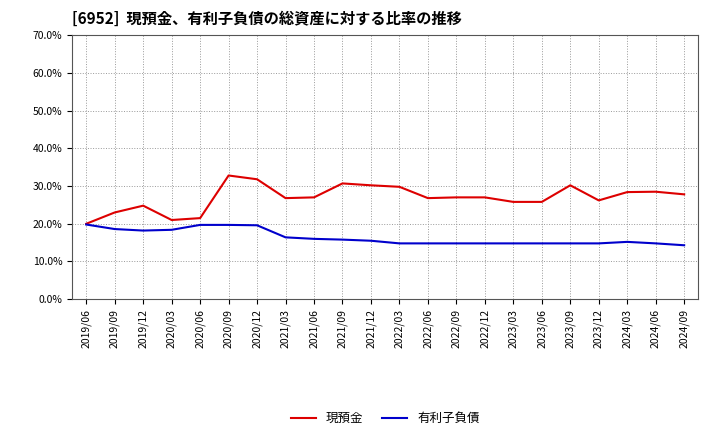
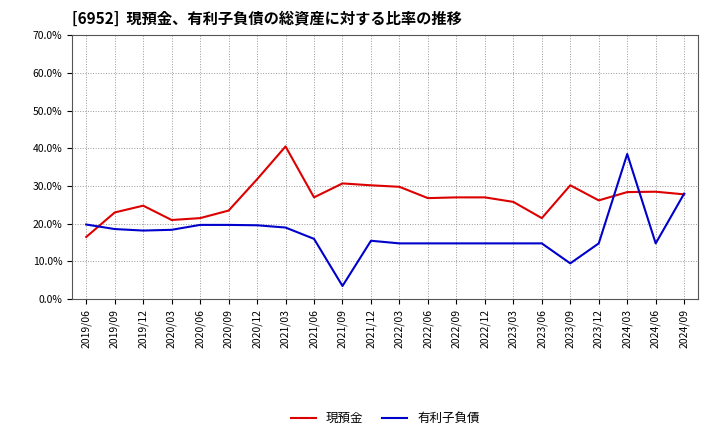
現預金/2019/06: 20.0% -> 16.5%
現預金/2020/09: 32.8% -> 23.5%
現預金/2021/03: 26.8% -> 40.5%
有利子負債/2021/03: 16.4% -> 19.0%
有利子負債/2021/09: 15.8% -> 3.5%
現預金/2023/06: 25.8% -> 21.5%
有利子負債/2023/09: 14.8% -> 9.5%
有利子負債/2024/03: 15.2% -> 38.5%
有利子負債/2024/09: 14.3% -> 28.0%
